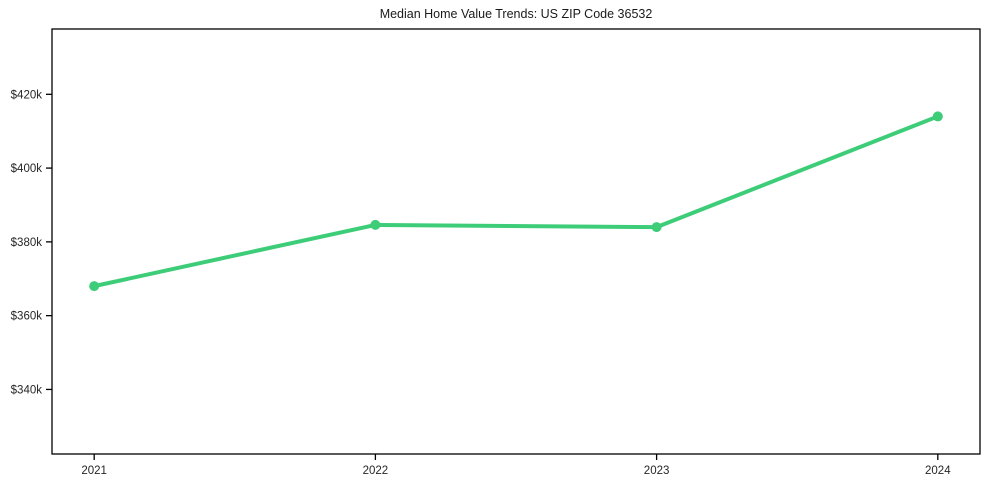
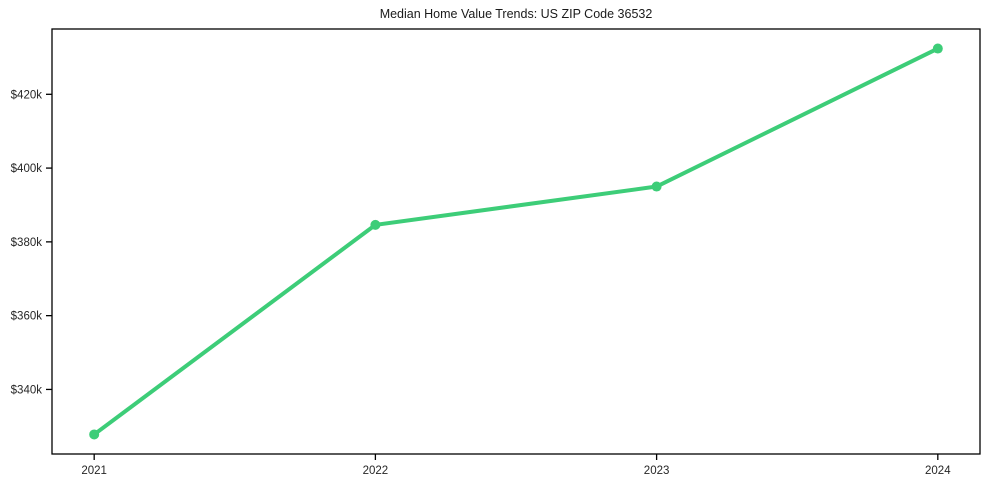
2021: $368k -> $328k
2023: $384k -> $395k
2024: $414k -> $432k
